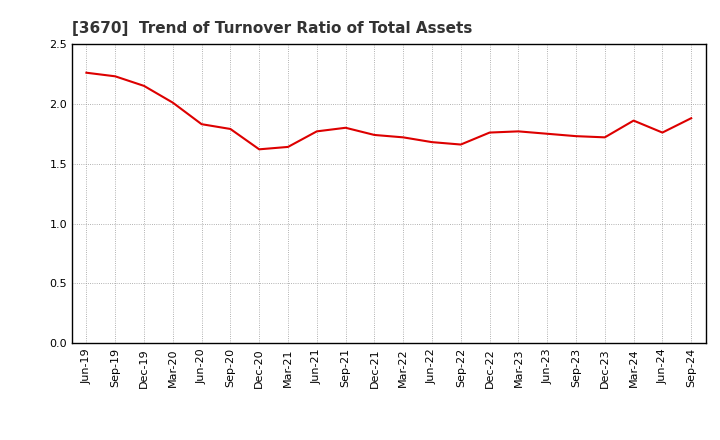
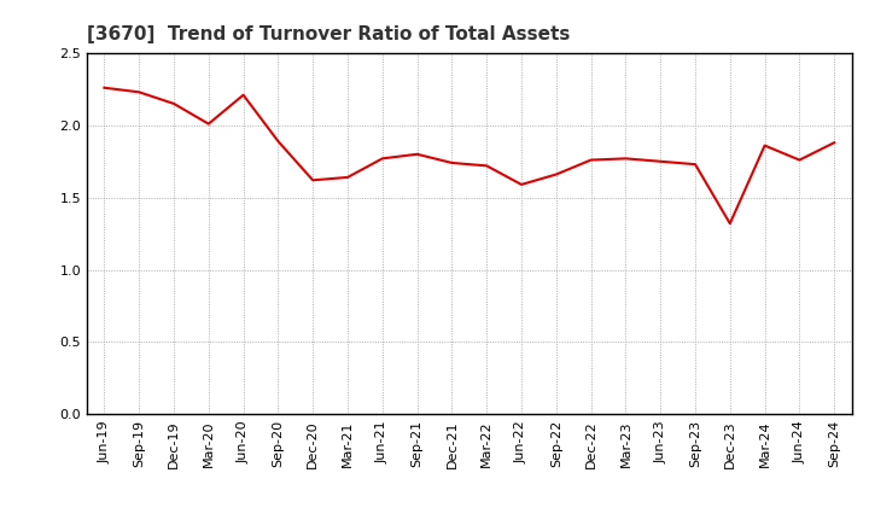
Jun-20: 1.83 -> 2.21
Sep-20: 1.79 -> 1.89
Jun-22: 1.68 -> 1.59
Dec-23: 1.72 -> 1.32
